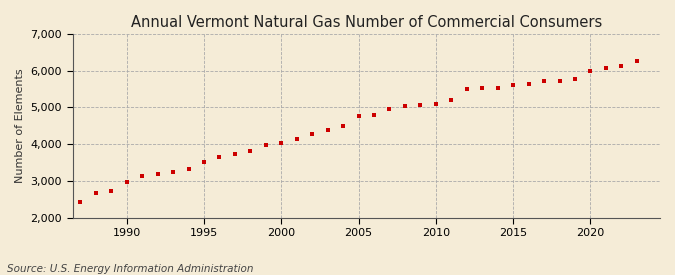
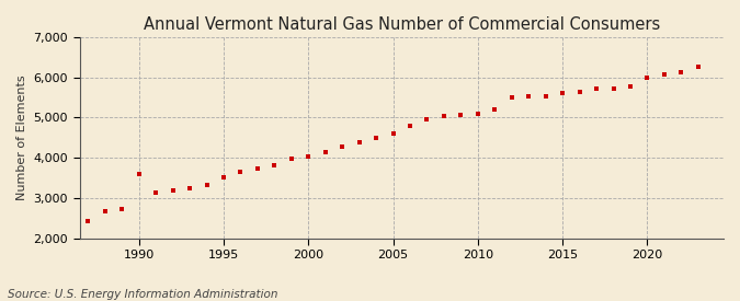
1990: 2,960 -> 3,600
2005: 4,760 -> 4,600
